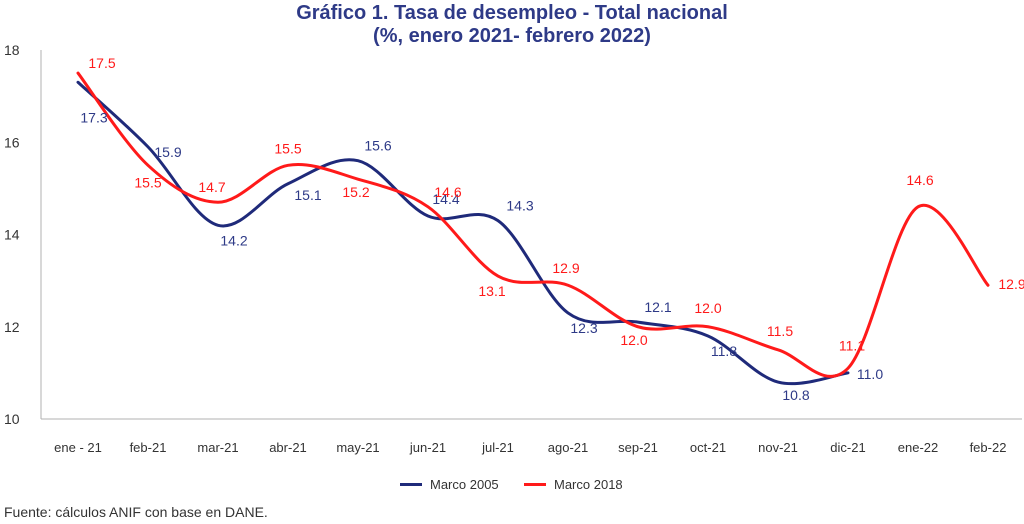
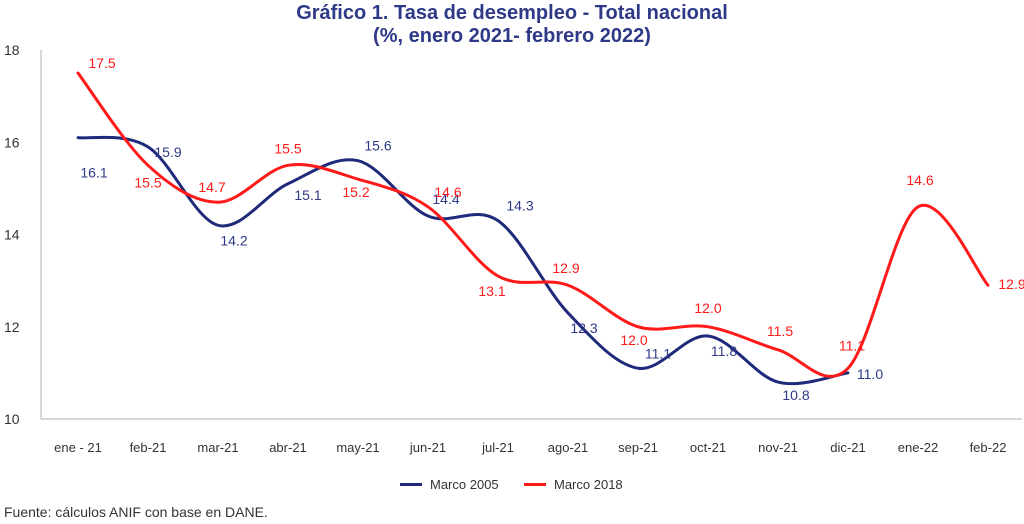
Marco 2005/ene - 21: 17.3 -> 16.1
Marco 2005/sep-21: 12.1 -> 11.1
